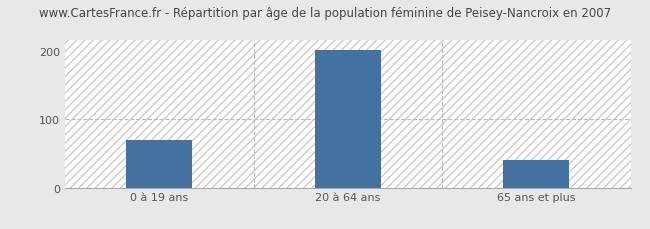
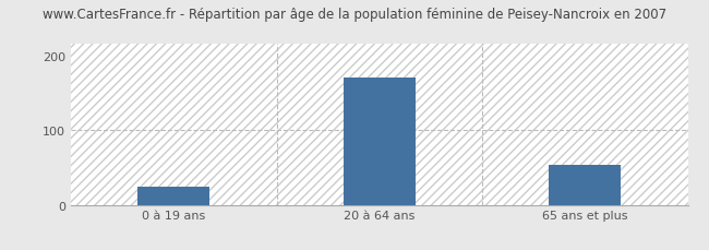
0 à 19 ans: 70 -> 24
20 à 64 ans: 201 -> 170
65 ans et plus: 40 -> 54
